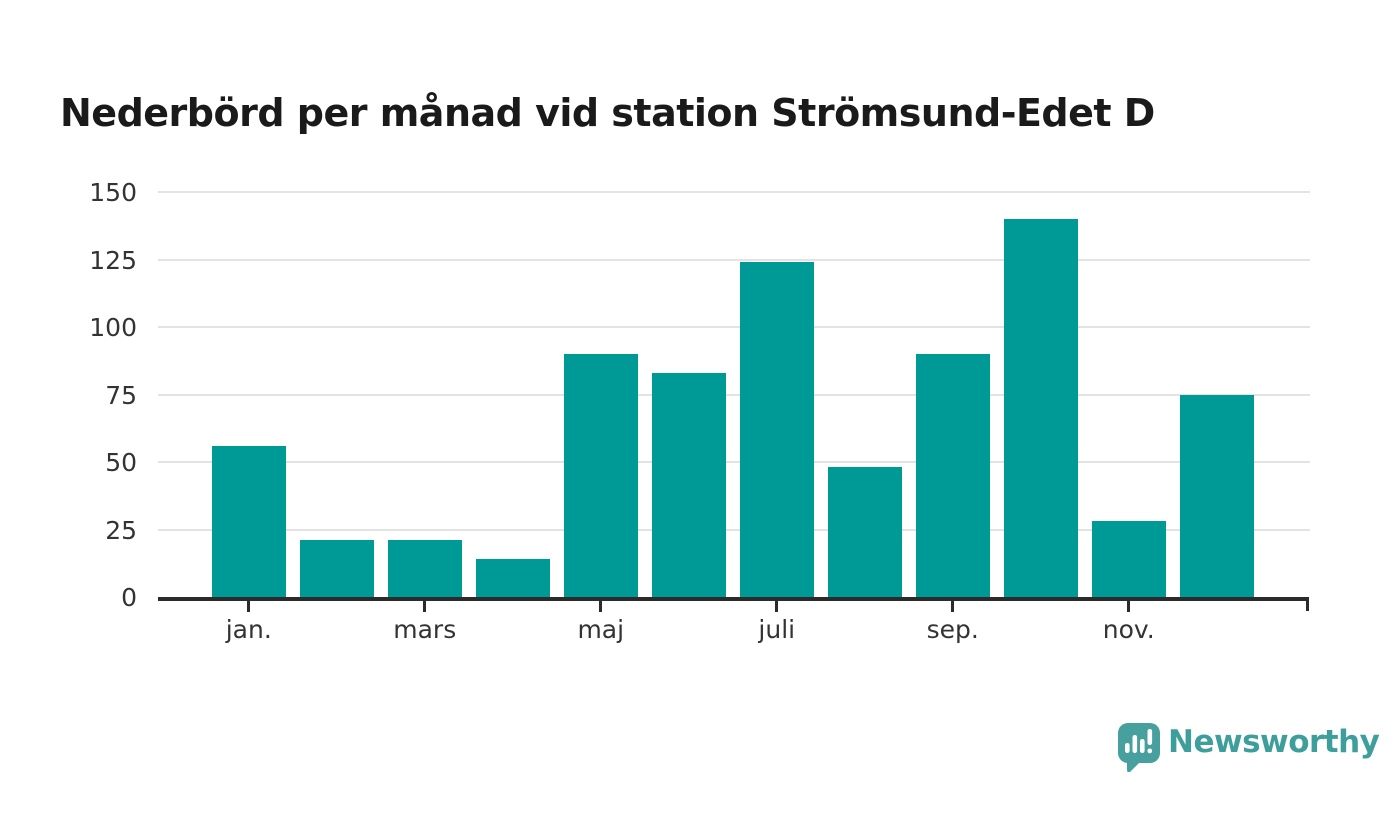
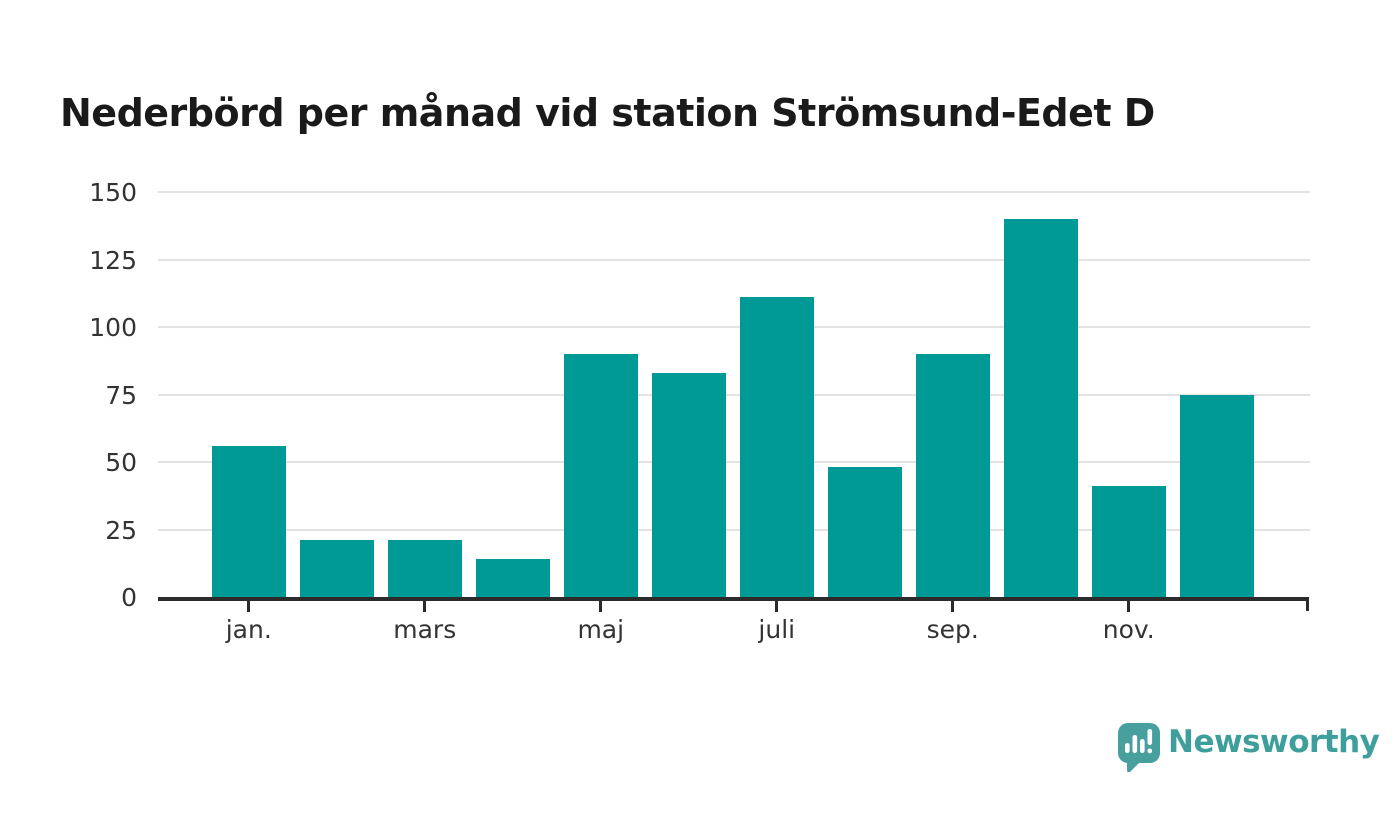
juli: 124 -> 111
nov.: 28 -> 41
